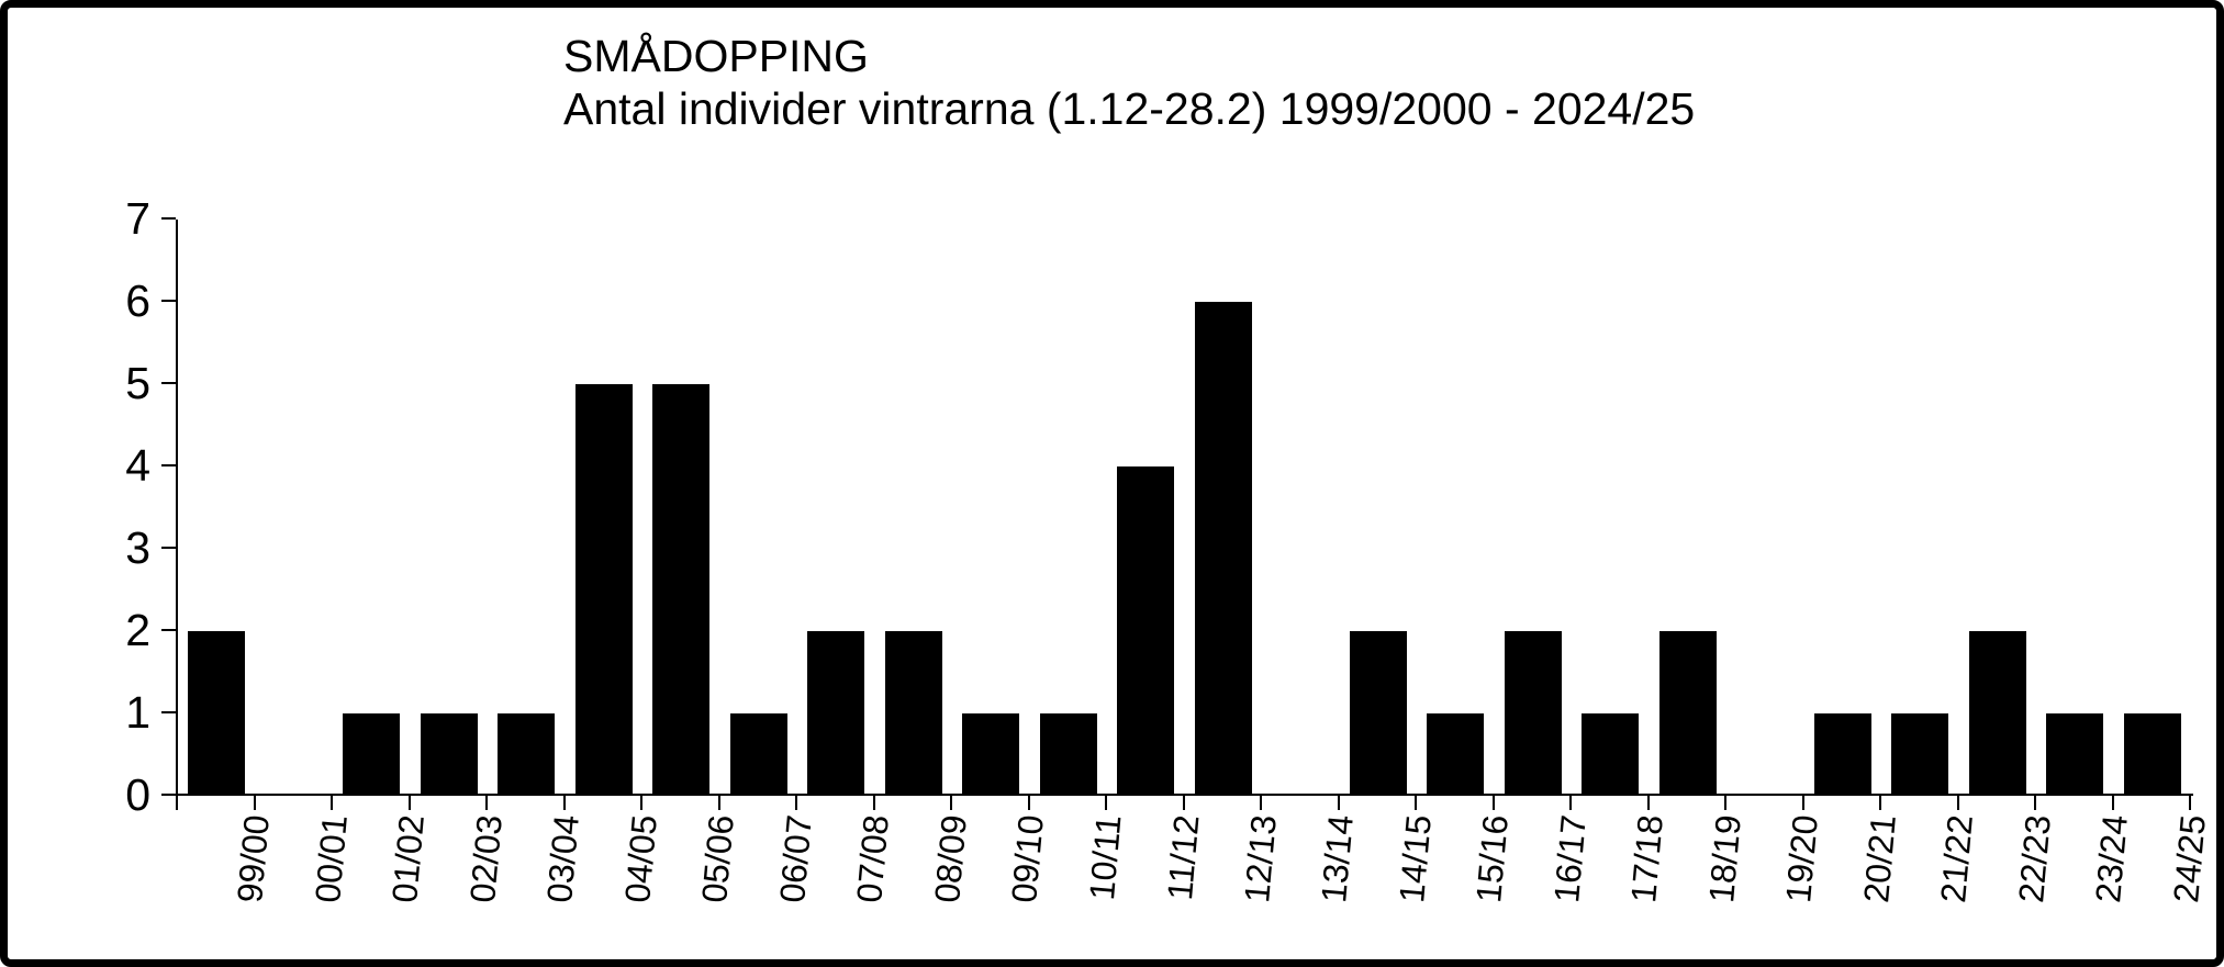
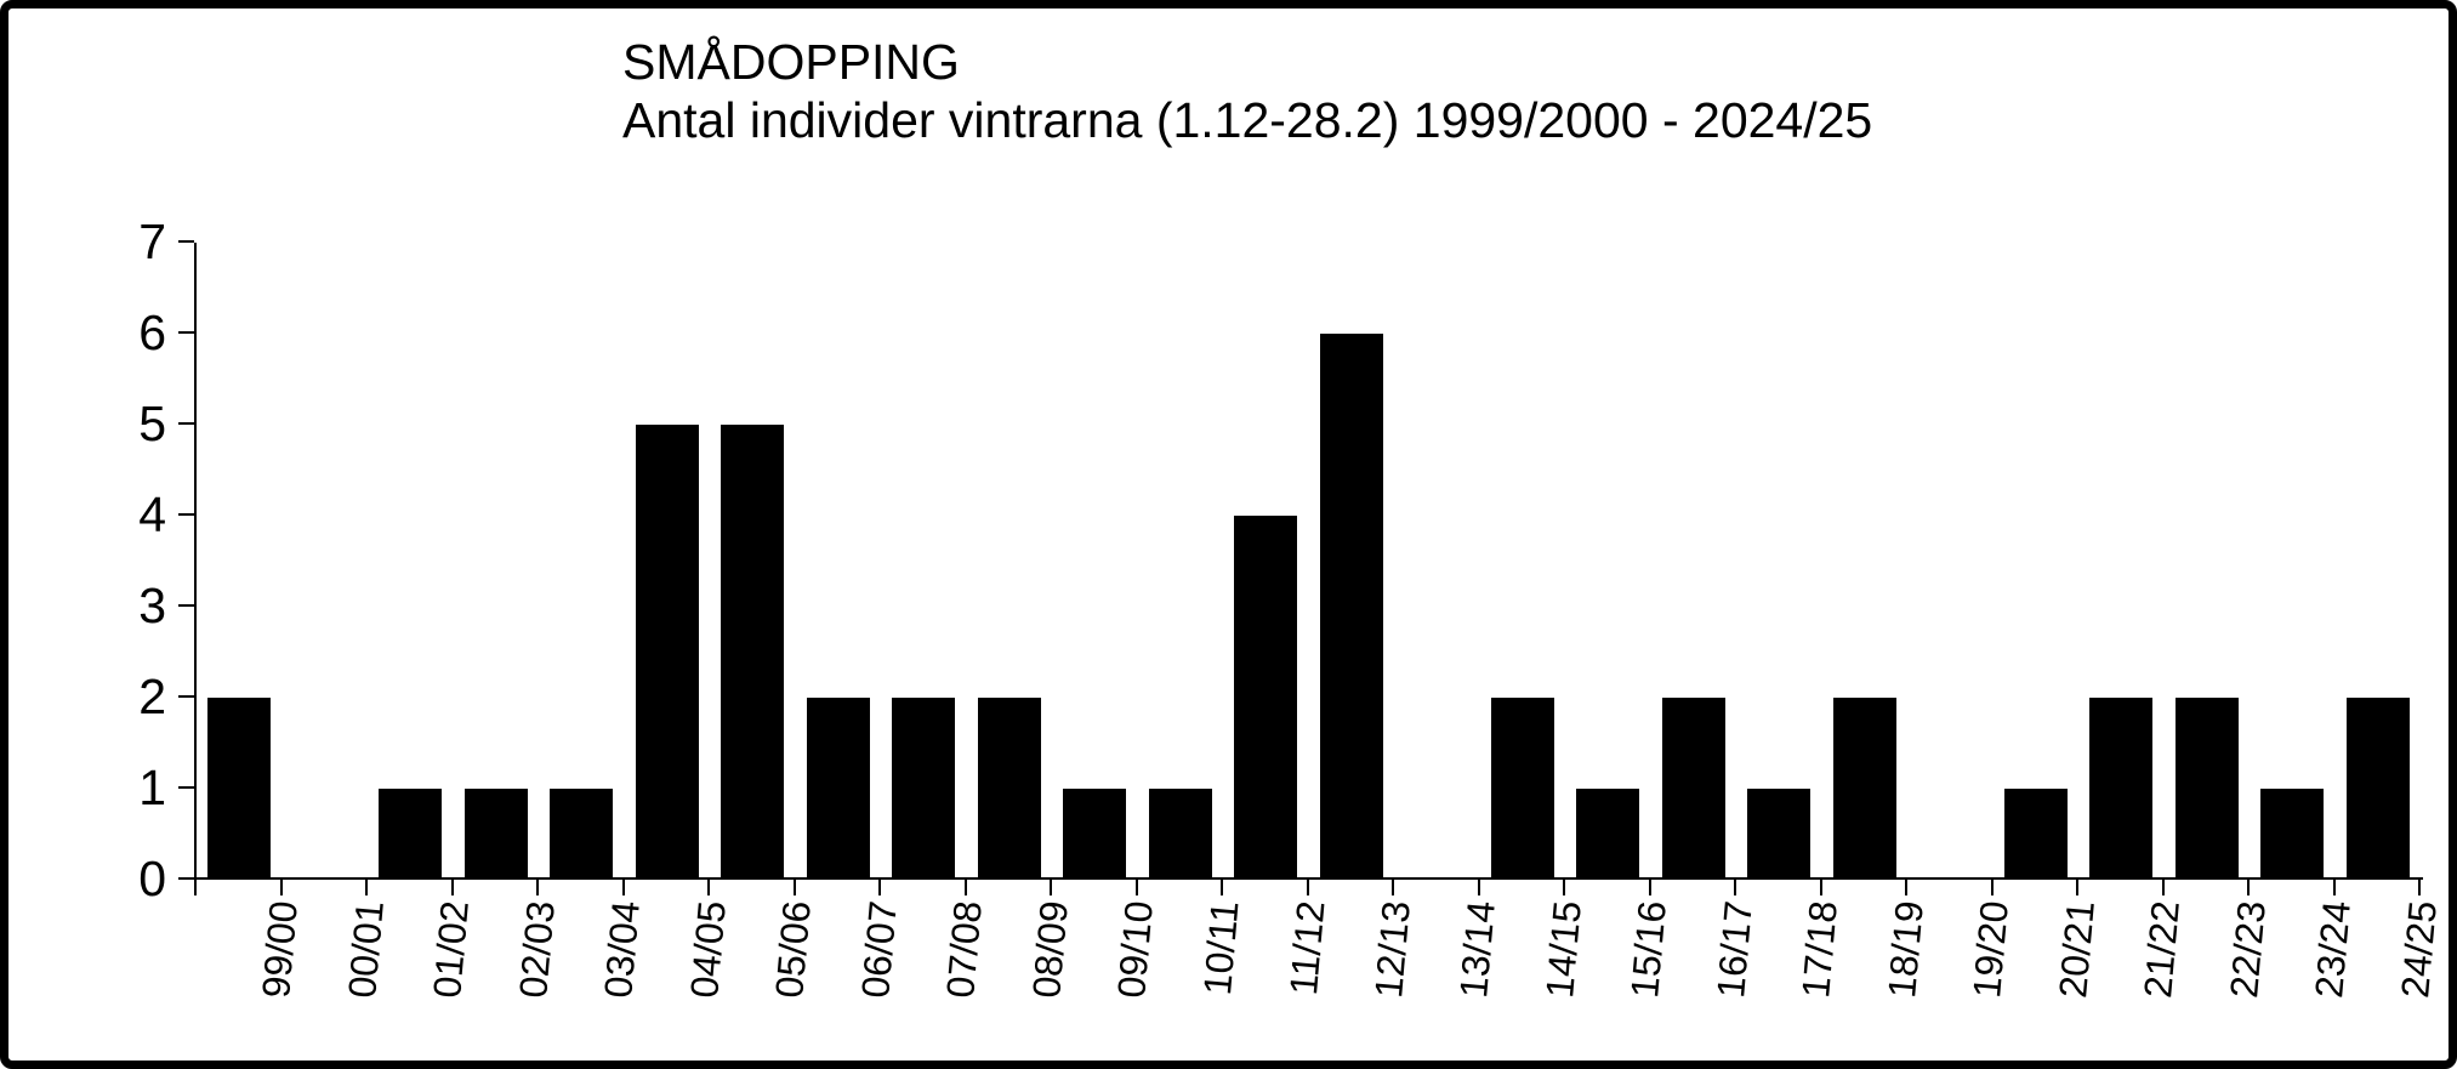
06/07: 1 -> 2
21/22: 1 -> 2
24/25: 1 -> 2
